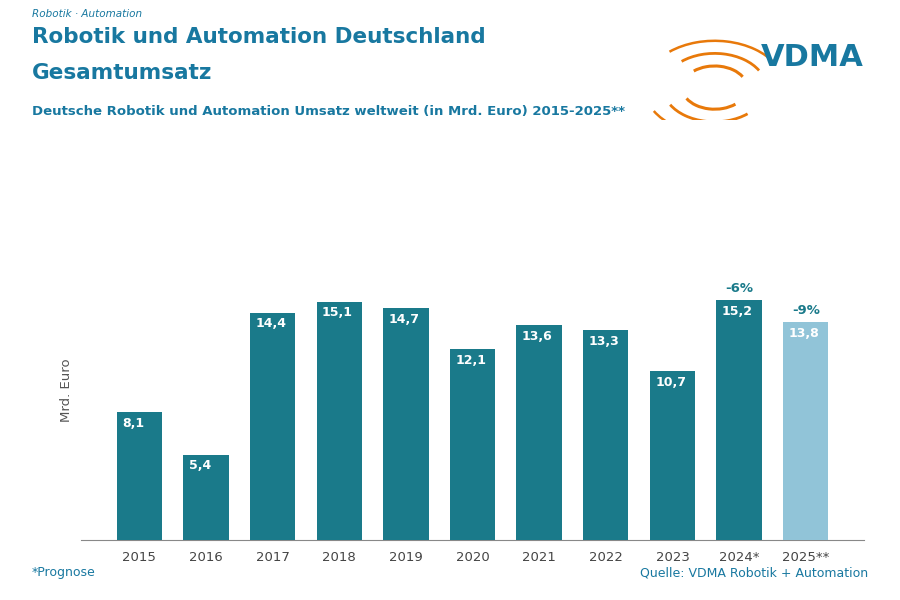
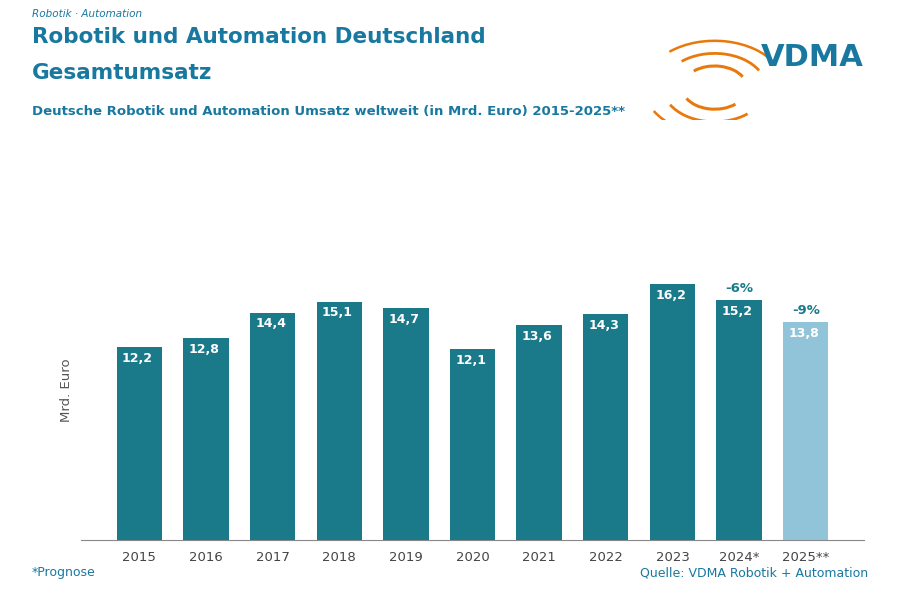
2015: 8,1 -> 12,2
2016: 5,4 -> 12,8
2022: 13,3 -> 14,3
2023: 10,7 -> 16,2
